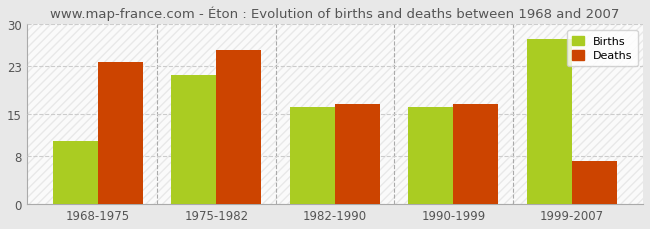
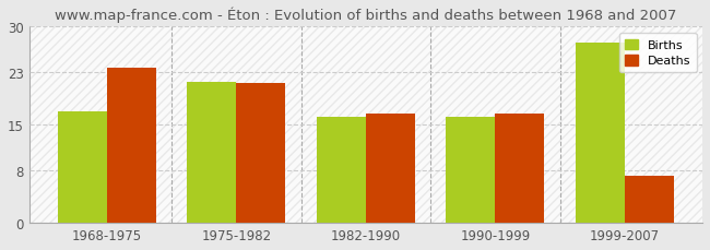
Births/1968-1975: 10.5 -> 17.0
Deaths/1975-1982: 25.8 -> 21.4
